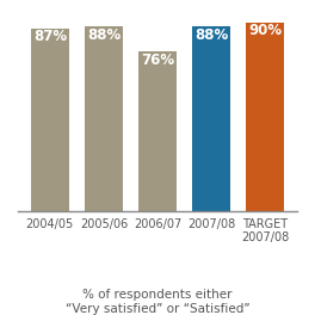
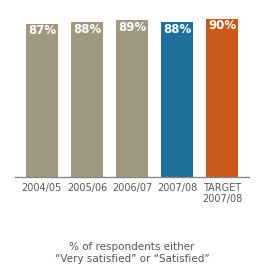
2006/07: 76% -> 89%
